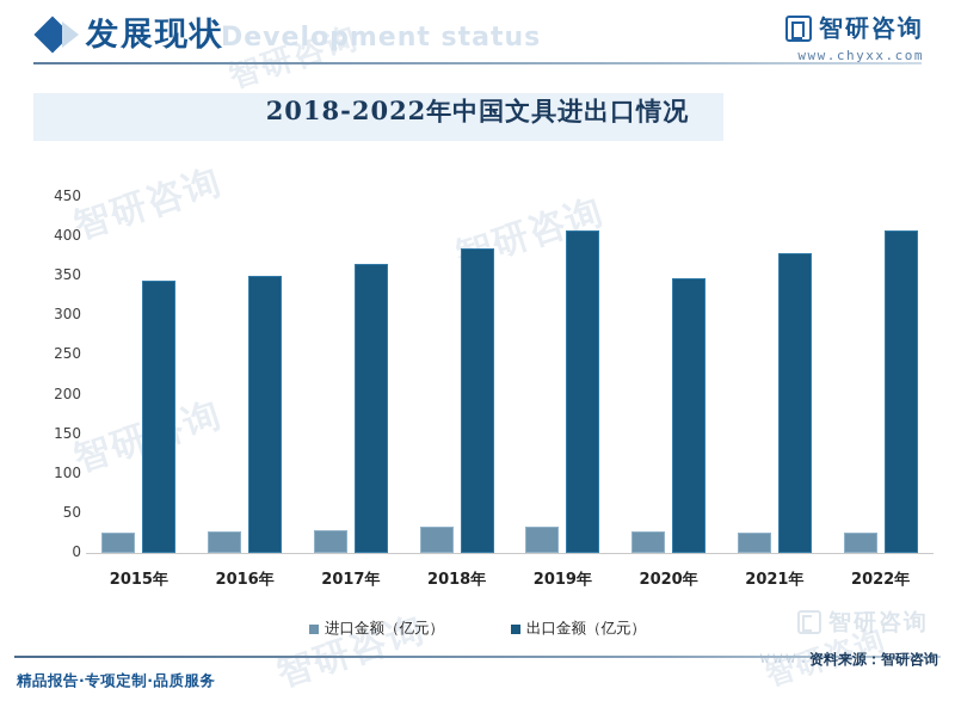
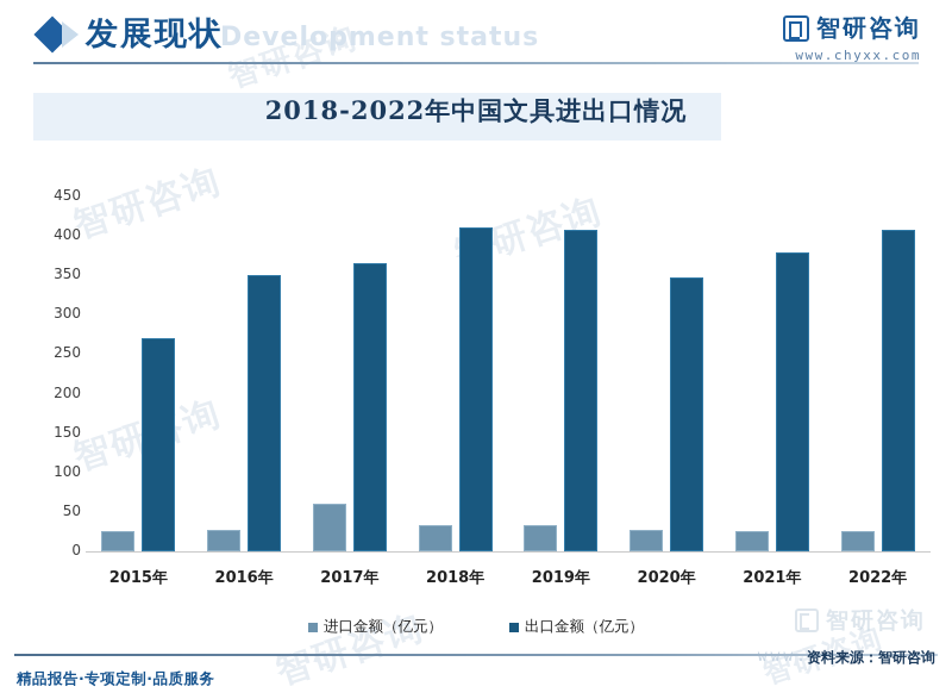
出口金额（亿元）/2015年: 340 -> 270
进口金额（亿元）/2017年: 30 -> 60
出口金额（亿元）/2018年: 380 -> 410
